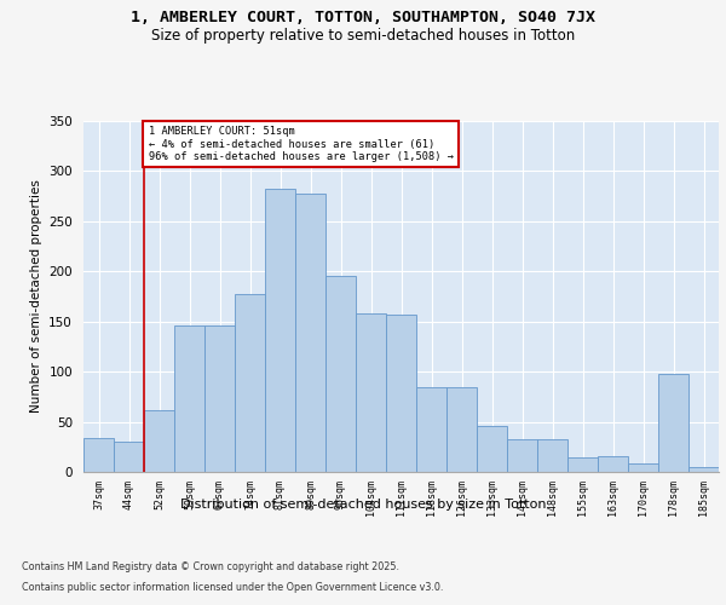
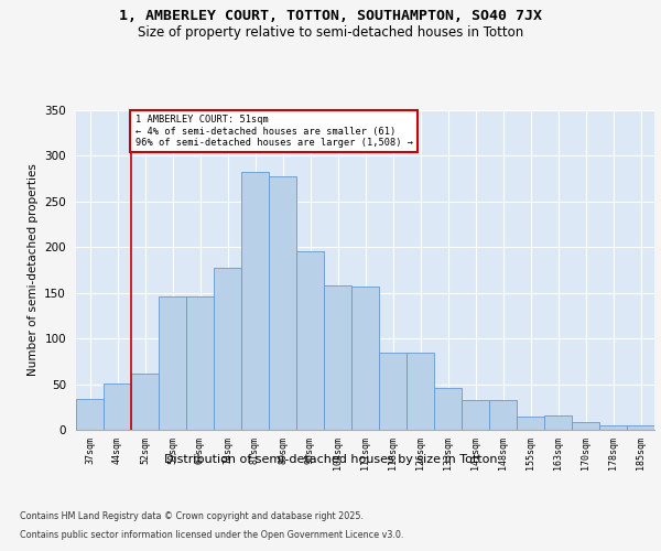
44sqm: 30 -> 51
178sqm: 98 -> 5
